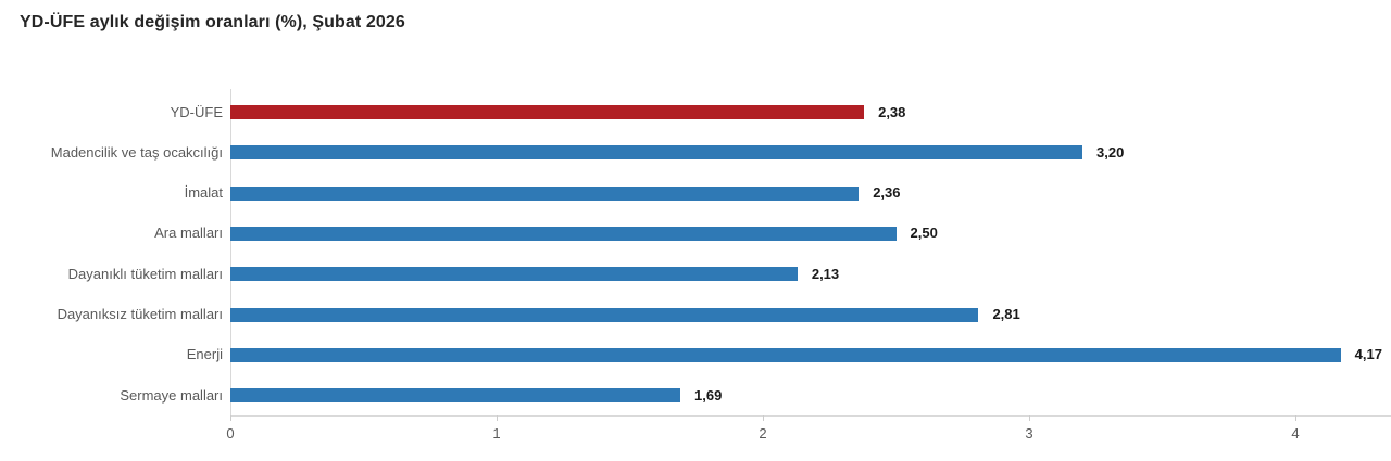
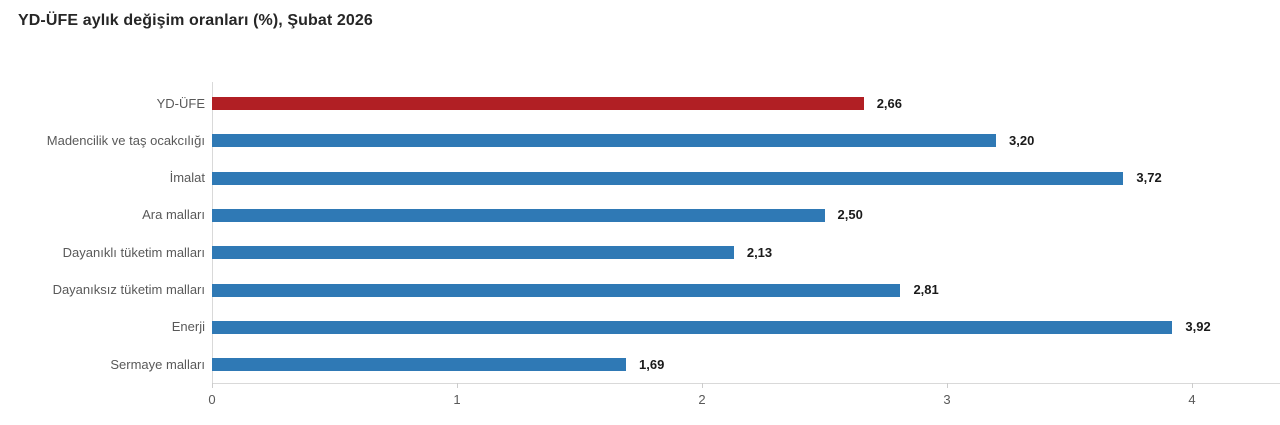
YD-ÜFE: 2,38 -> 2,66
İmalat: 2,36 -> 3,72
Enerji: 4,17 -> 3,92
